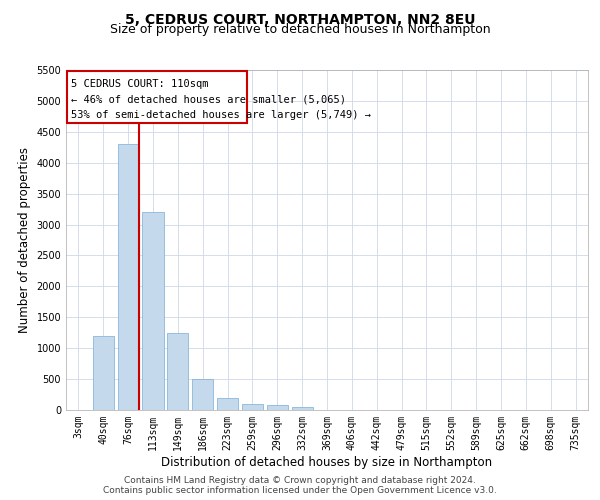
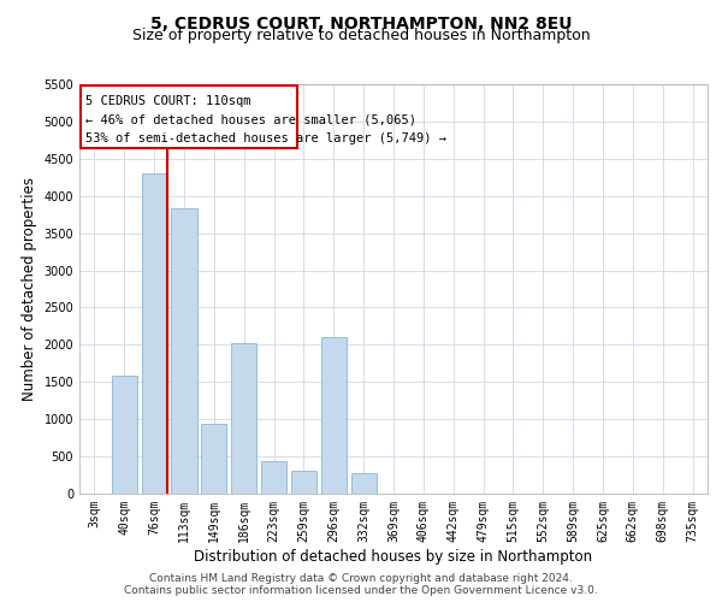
40sqm: 1200 -> 1580
113sqm: 3200 -> 3840
149sqm: 1250 -> 940
186sqm: 500 -> 2020
223sqm: 200 -> 440
259sqm: 100 -> 300
296sqm: 80 -> 2100
332sqm: 50 -> 280
